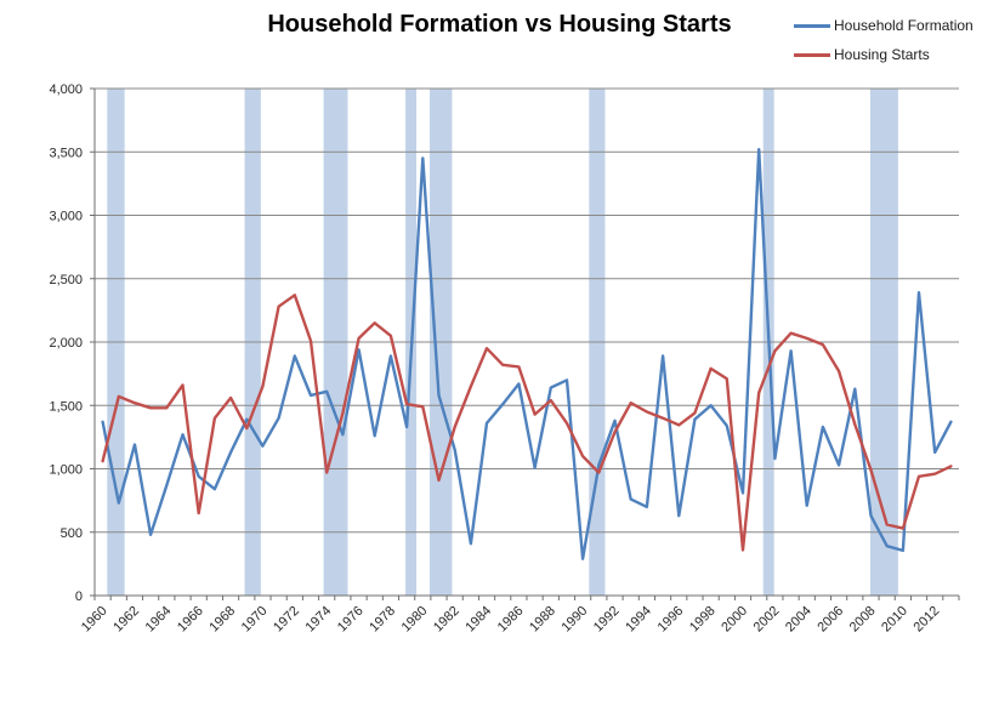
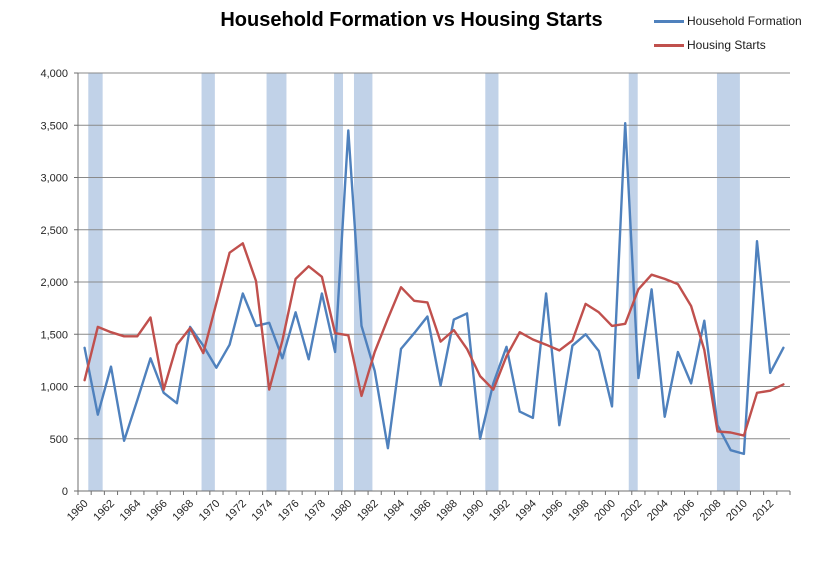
Housing Starts/1966: 650 -> 970
Household Formation/1968: 1130 -> 1570
Housing Starts/1970: 1650 -> 1800
Household Formation/1976: 1940 -> 1710
Household Formation/1990: 290 -> 500
Housing Starts/2000: 360 -> 1580
Housing Starts/2008: 990 -> 570
